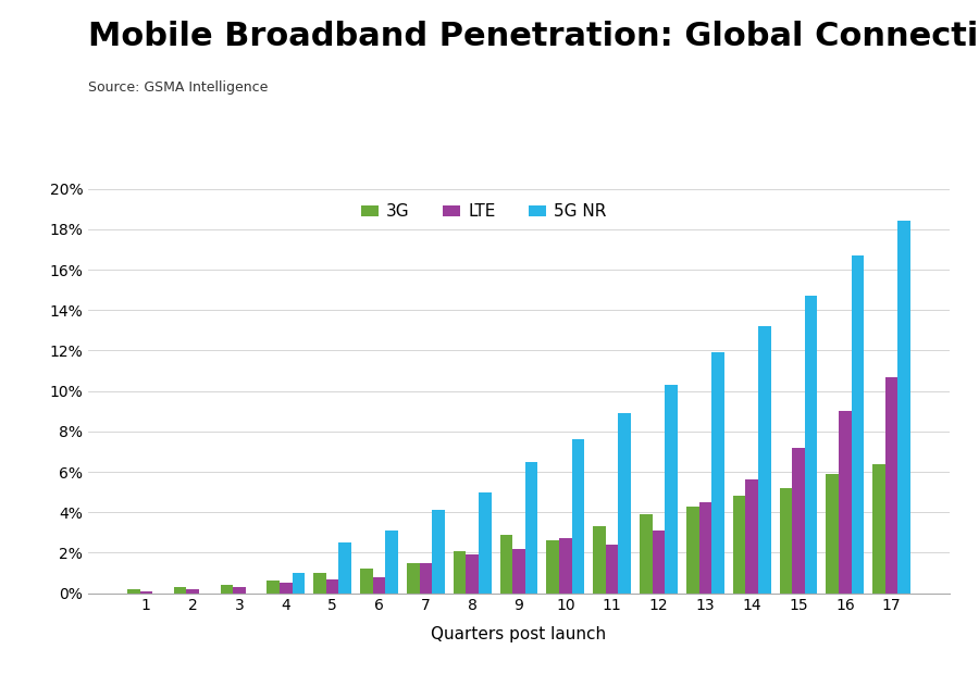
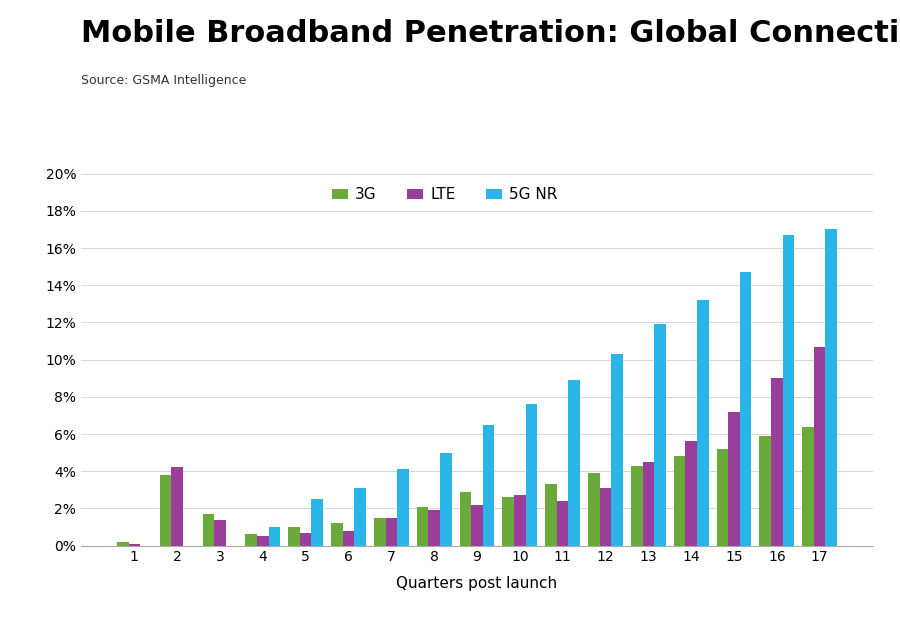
3G/2: 0.3% -> 3.8%
LTE/2: 0.2% -> 4.2%
3G/3: 0.4% -> 1.7%
LTE/3: 0.3% -> 1.4%
5G NR/17: 18.4% -> 17.0%
